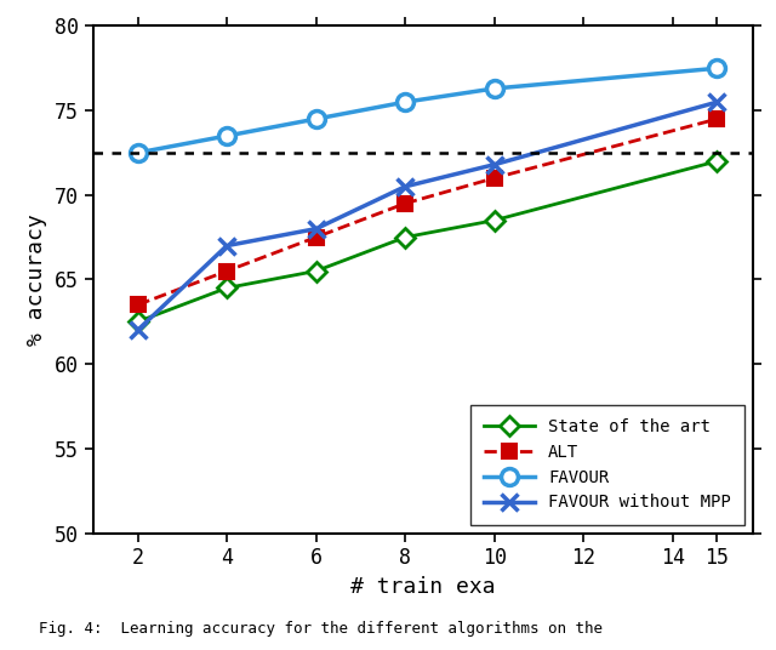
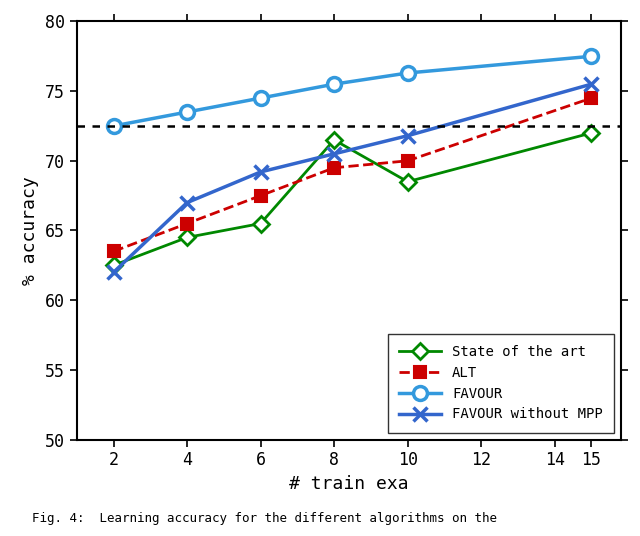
FAVOUR without MPP/6: 68.0 -> 69.2
State of the art/8: 67.5 -> 71.5
ALT/10: 71.0 -> 70.0
